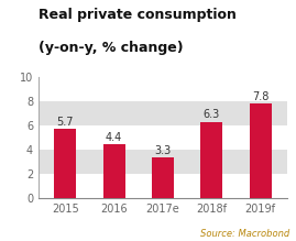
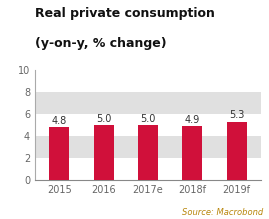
2015: 5.7 -> 4.8
2016: 4.4 -> 5.0
2017e: 3.3 -> 5.0
2018f: 6.3 -> 4.9
2019f: 7.8 -> 5.3
